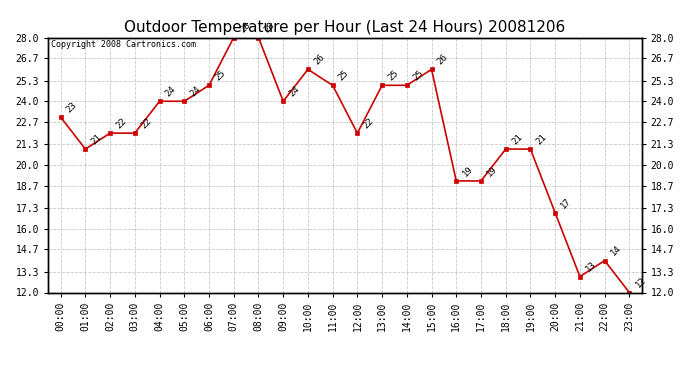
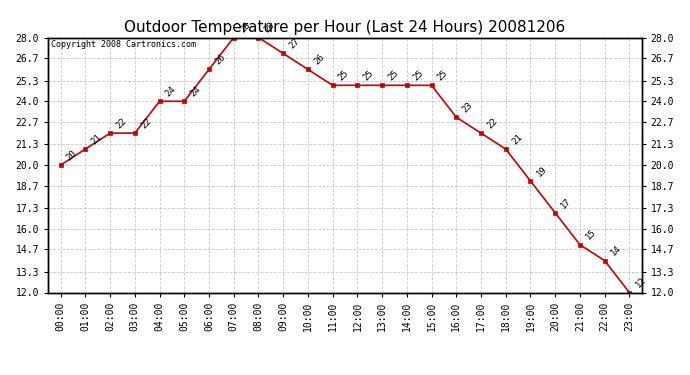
00:00: 23 -> 20
06:00: 25 -> 26
09:00: 24 -> 27
12:00: 22 -> 25
15:00: 26 -> 25
16:00: 19 -> 23
17:00: 19 -> 22
19:00: 21 -> 19
21:00: 13 -> 15
